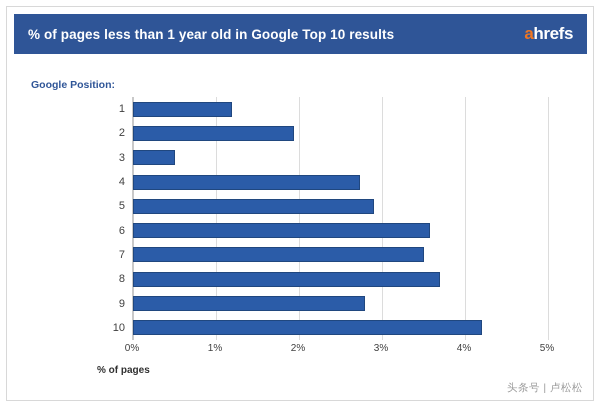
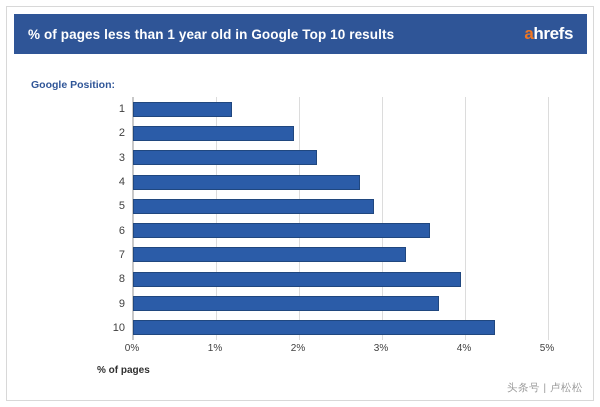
3: 0.5% -> 2.2%
7: 3.5% -> 3.3%
8: 3.7% -> 4.0%
9: 2.8% -> 3.7%
10: 4.2% -> 4.4%
